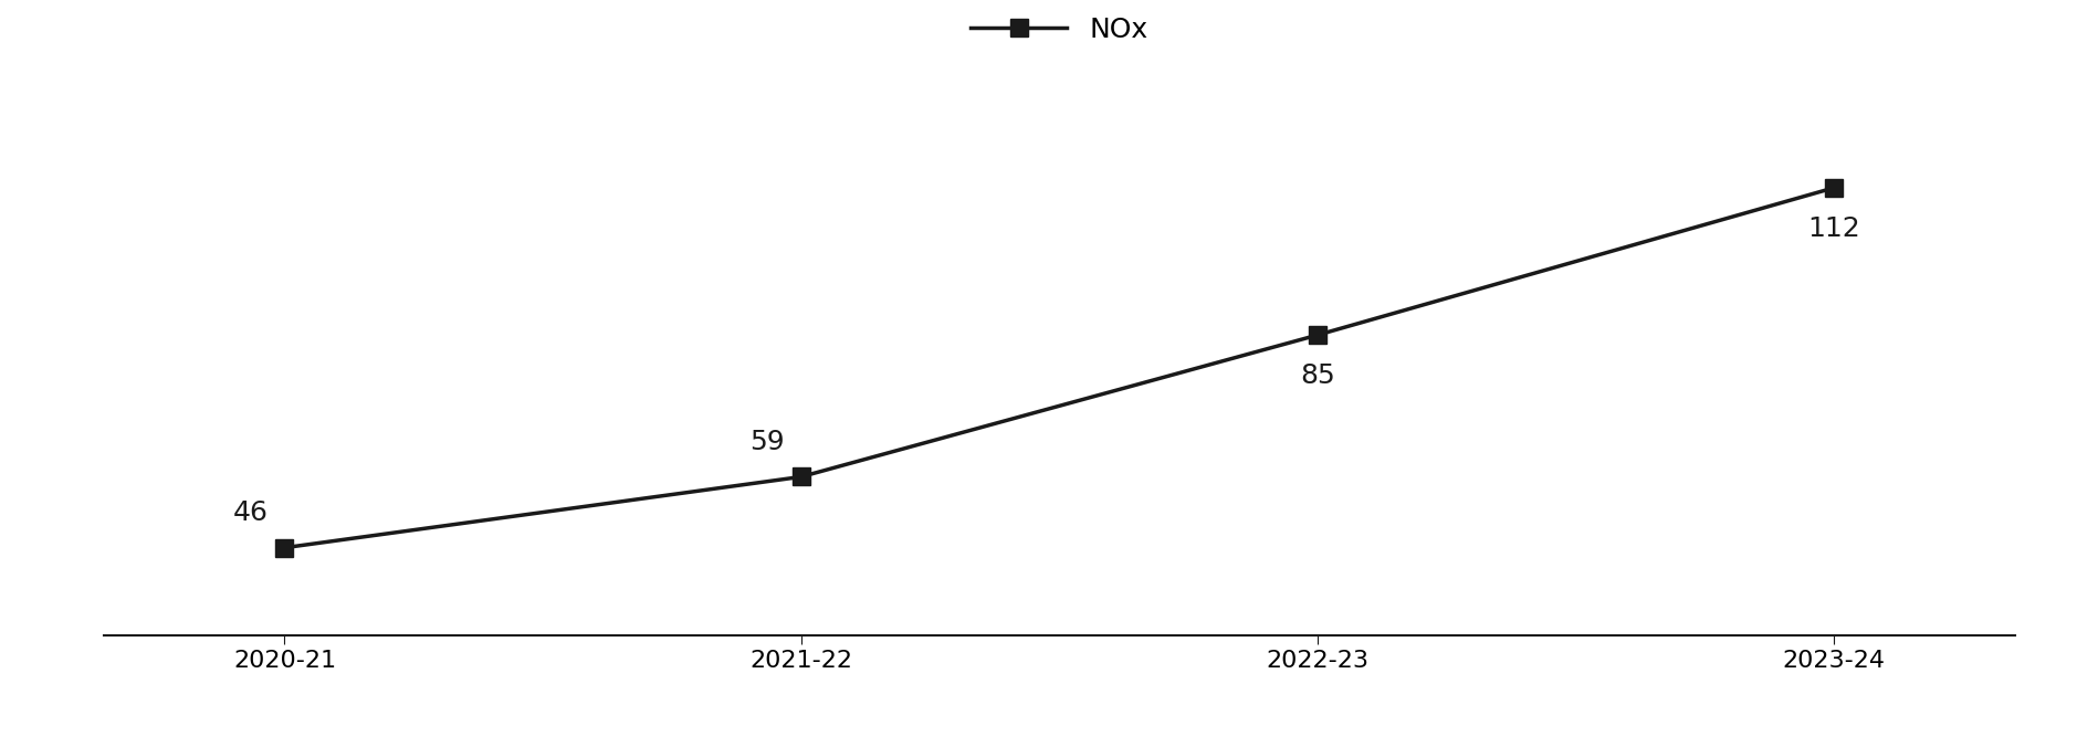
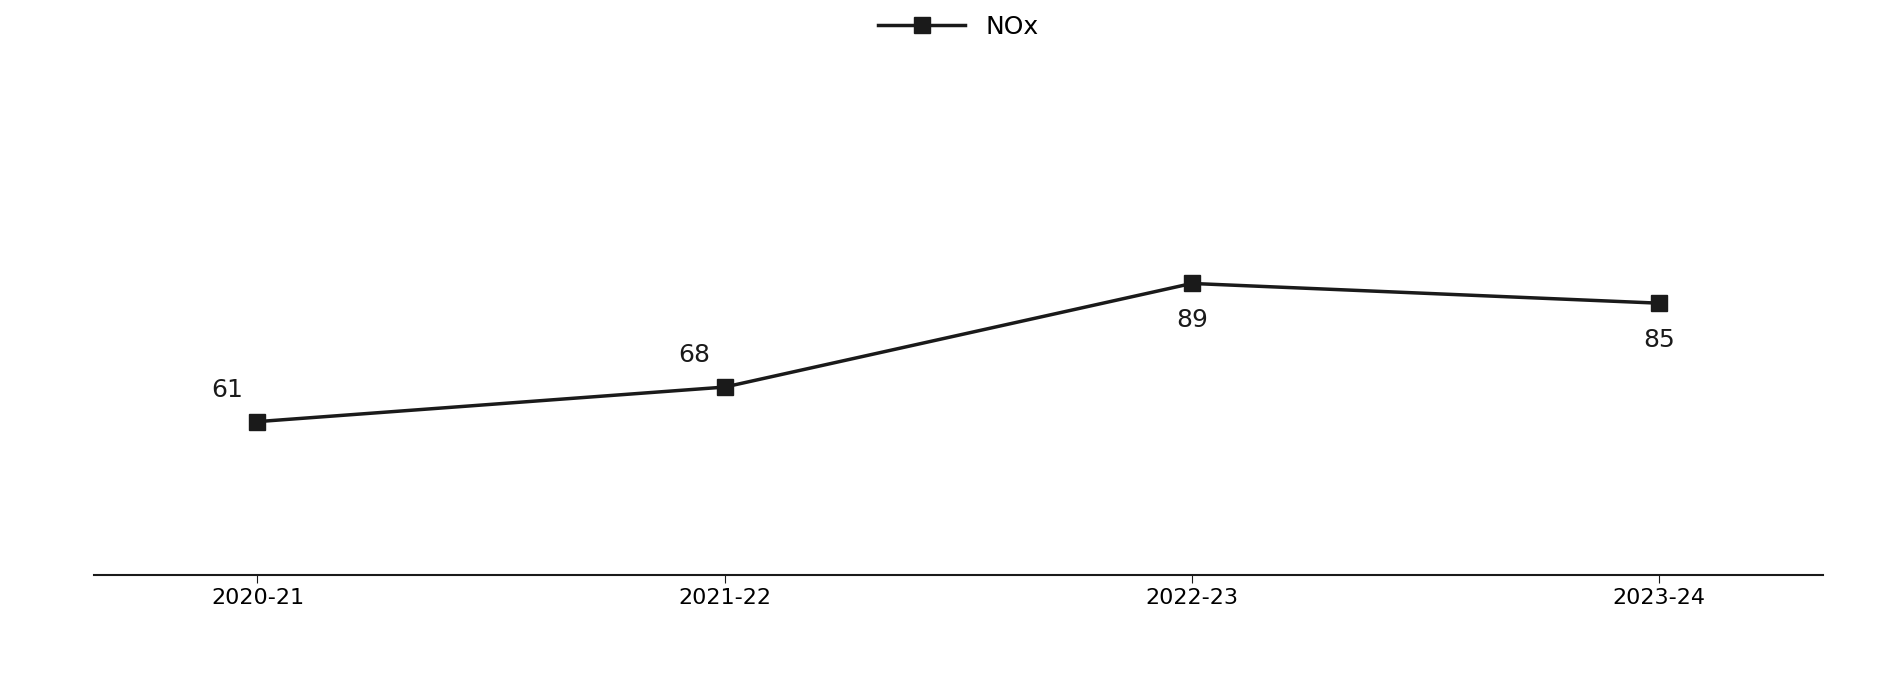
2020-21: 46 -> 61
2021-22: 59 -> 68
2022-23: 85 -> 89
2023-24: 112 -> 85
